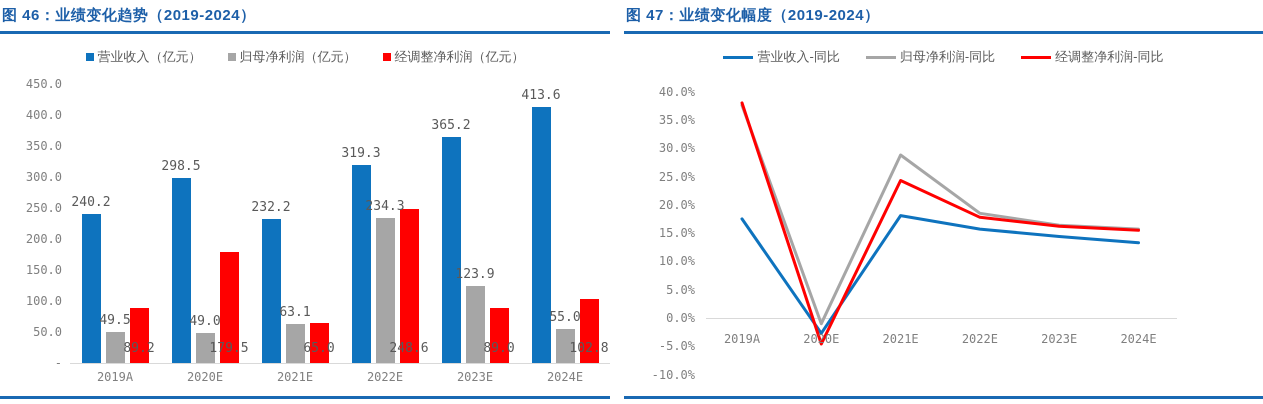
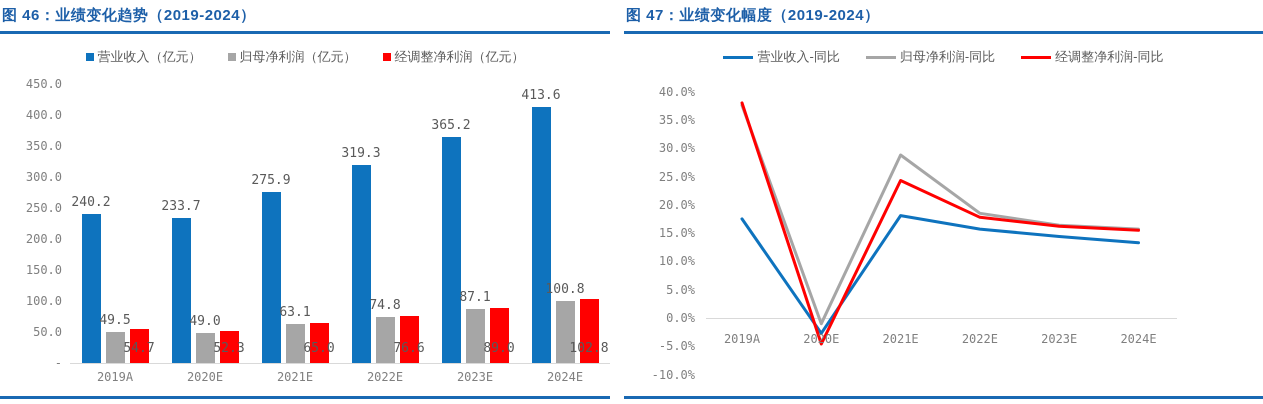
图 46：业绩变化趋势（2019-2024）/经调整净利润（亿元）/2019A: 89.2 -> 54.7
图 46：业绩变化趋势（2019-2024）/营业收入（亿元）/2020E: 298.5 -> 233.7
图 46：业绩变化趋势（2019-2024）/经调整净利润（亿元）/2020E: 179.5 -> 52.3
图 46：业绩变化趋势（2019-2024）/营业收入（亿元）/2021E: 232.2 -> 275.9
图 46：业绩变化趋势（2019-2024）/归母净利润（亿元）/2022E: 234.3 -> 74.8
图 46：业绩变化趋势（2019-2024）/经调整净利润（亿元）/2022E: 248.6 -> 76.6
图 46：业绩变化趋势（2019-2024）/归母净利润（亿元）/2023E: 123.9 -> 87.1
图 46：业绩变化趋势（2019-2024）/归母净利润（亿元）/2024E: 55.0 -> 100.8
